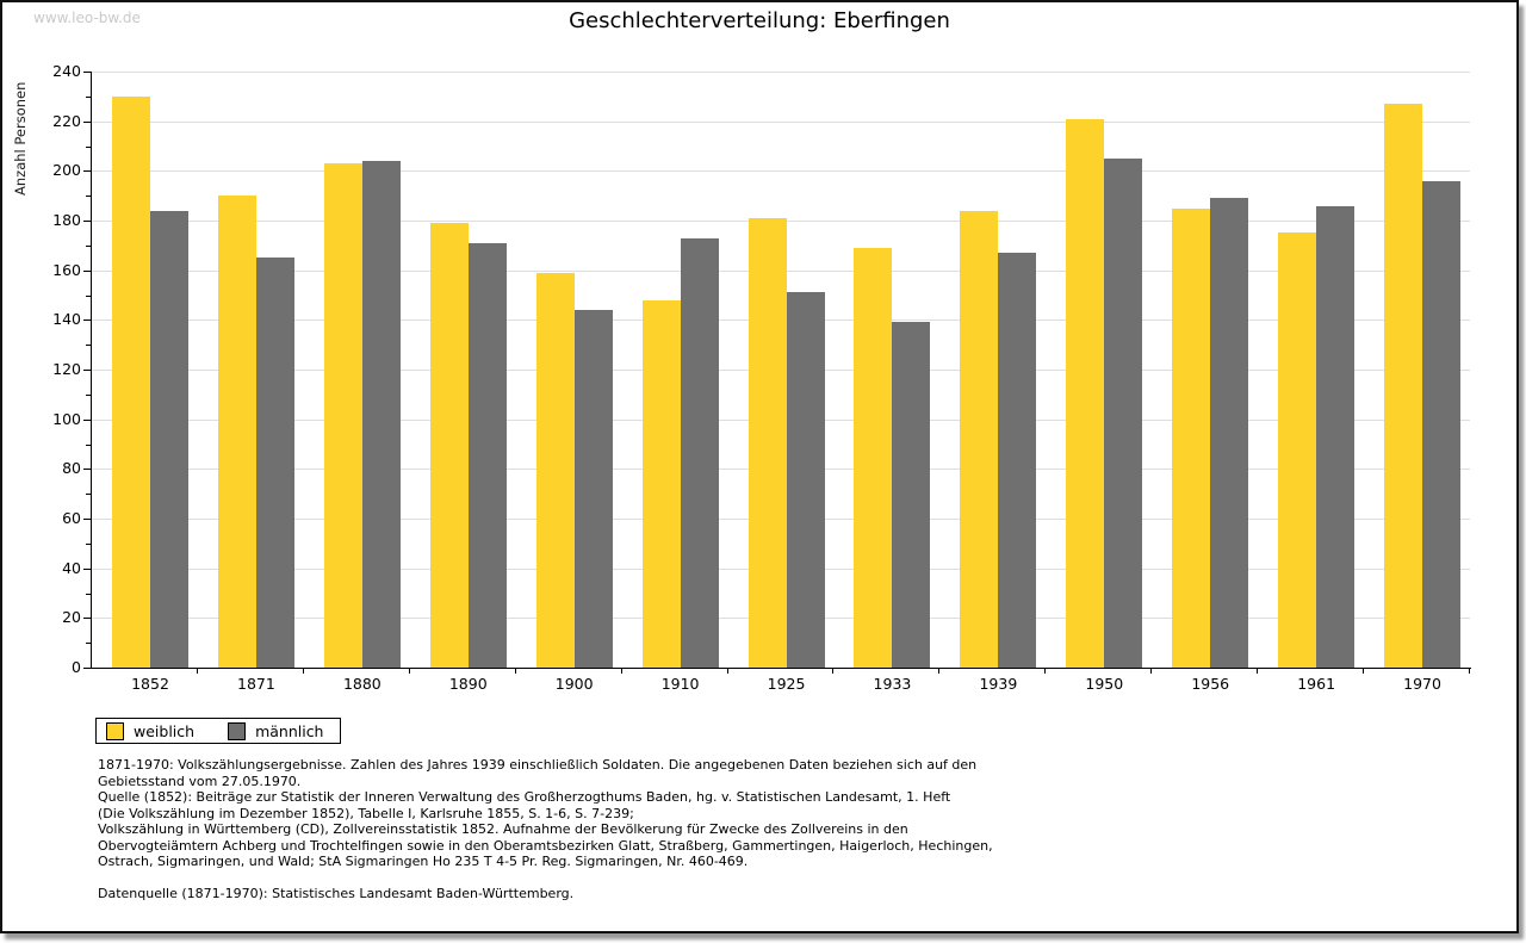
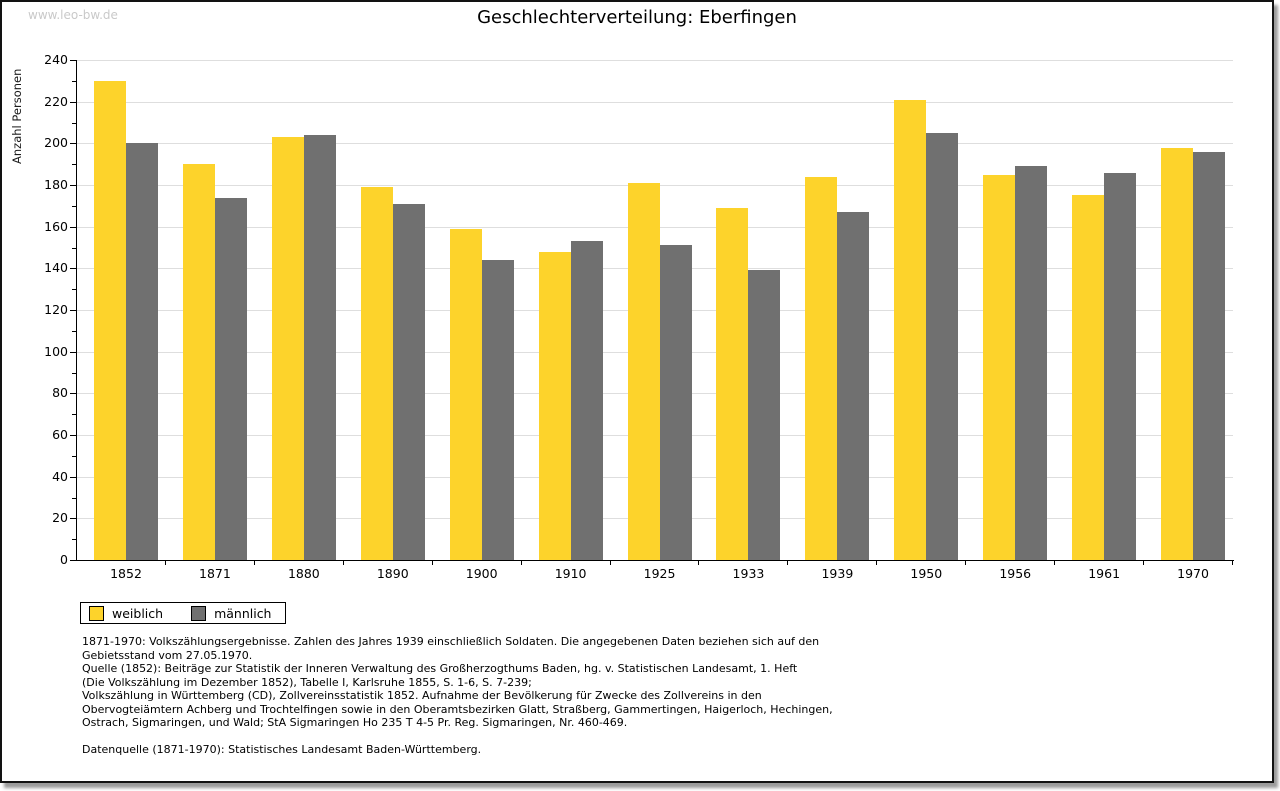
männlich/1852: 184 -> 200
männlich/1871: 165 -> 174
männlich/1910: 173 -> 153
weiblich/1970: 227 -> 198
